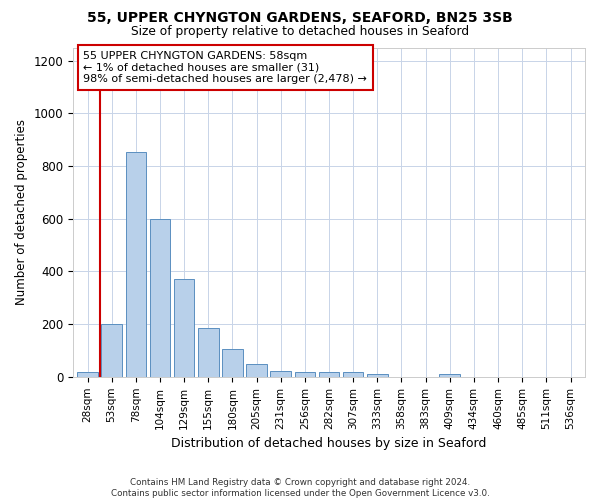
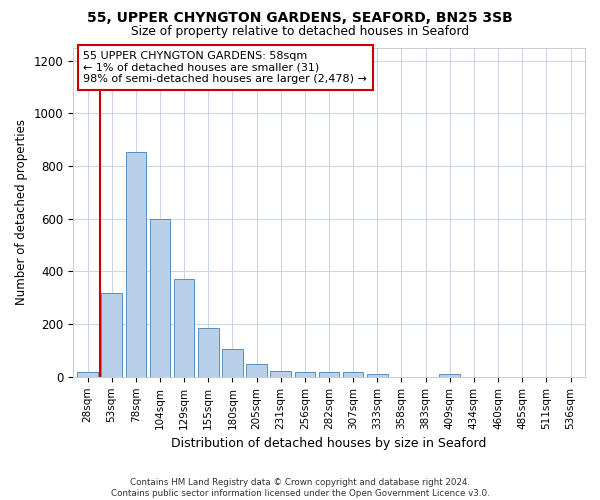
53sqm: 200 -> 318
